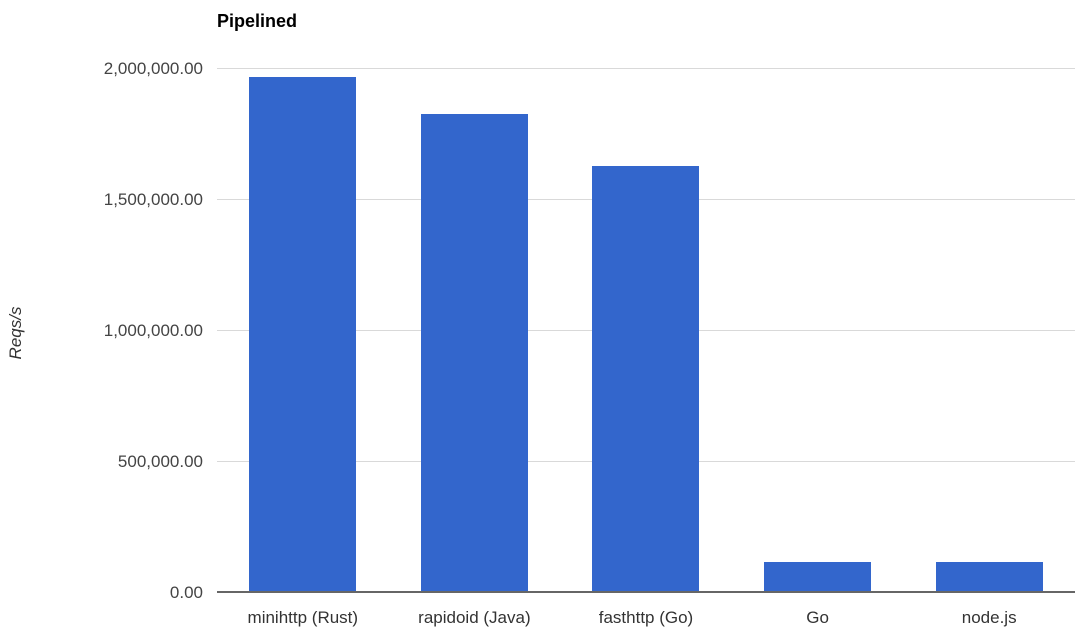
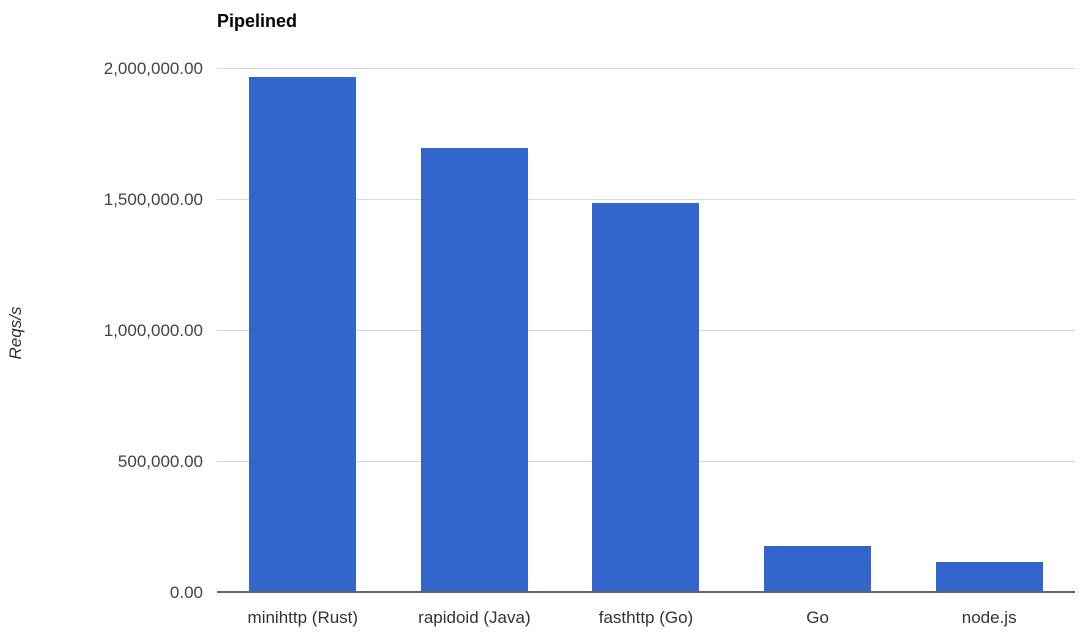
rapidoid (Java): 1830000 -> 1700000
fasthttp (Go): 1630000 -> 1490000
Go: 120000 -> 180000
